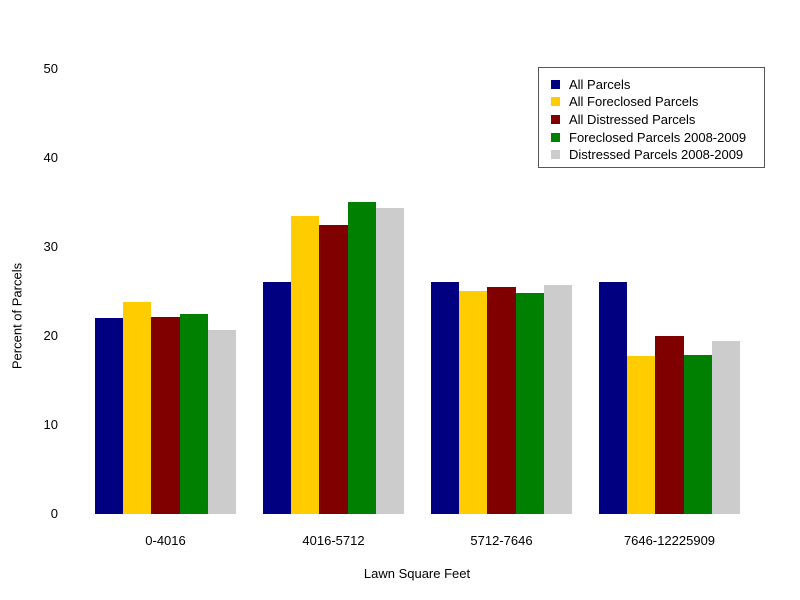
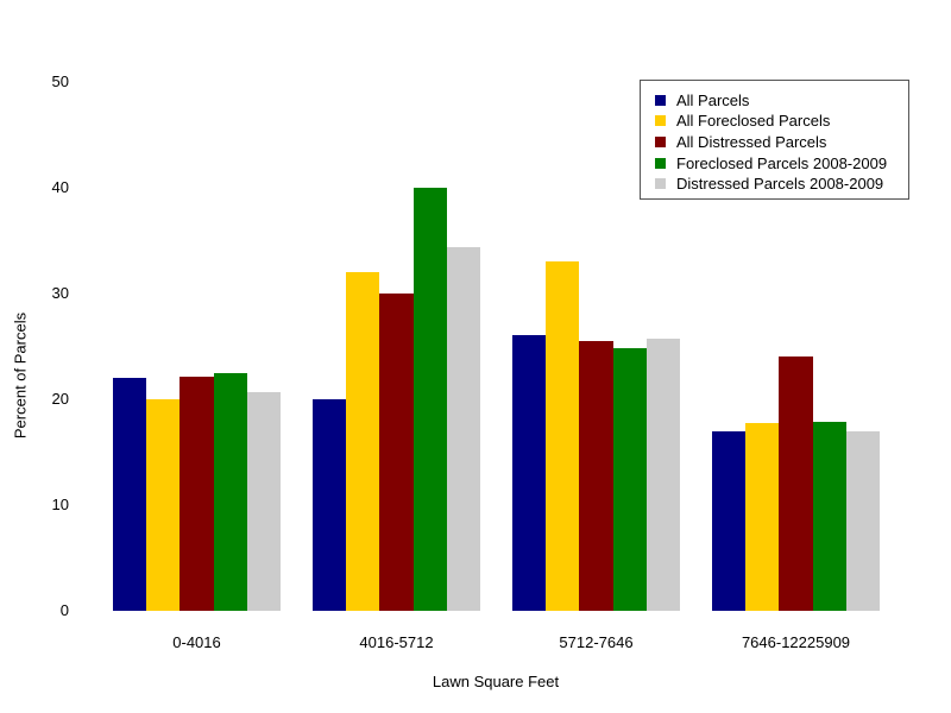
All Foreclosed Parcels/0-4016: 24 -> 20
All Parcels/4016-5712: 26 -> 20
All Foreclosed Parcels/4016-5712: 34 -> 32
All Distressed Parcels/4016-5712: 32 -> 30
Foreclosed Parcels 2008-2009/4016-5712: 35 -> 40
All Foreclosed Parcels/5712-7646: 25 -> 33
All Parcels/7646-12225909: 26 -> 17
All Distressed Parcels/7646-12225909: 20 -> 24
Distressed Parcels 2008-2009/7646-12225909: 19 -> 17
